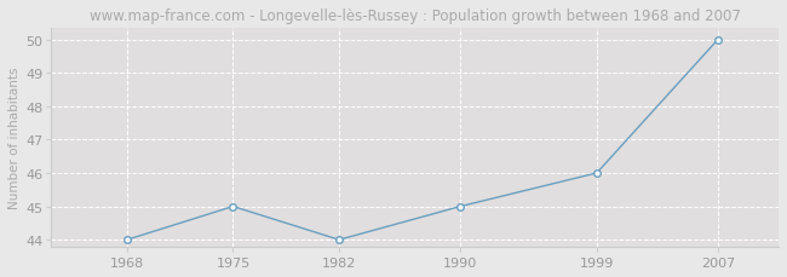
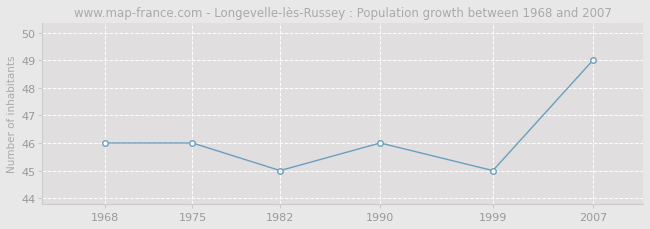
1968: 44 -> 46
1975: 45 -> 46
1982: 44 -> 45
1990: 45 -> 46
1999: 46 -> 45
2007: 50 -> 49
